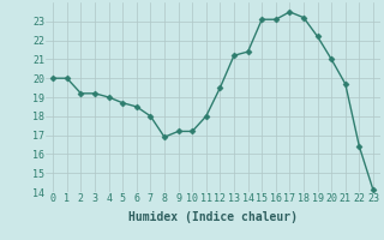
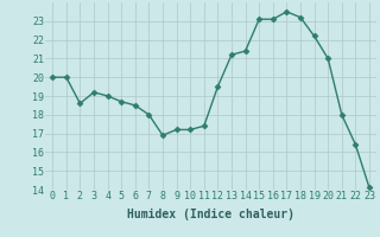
2: 19.2 -> 18.6
11: 18.0 -> 17.4
21: 19.7 -> 18.0
